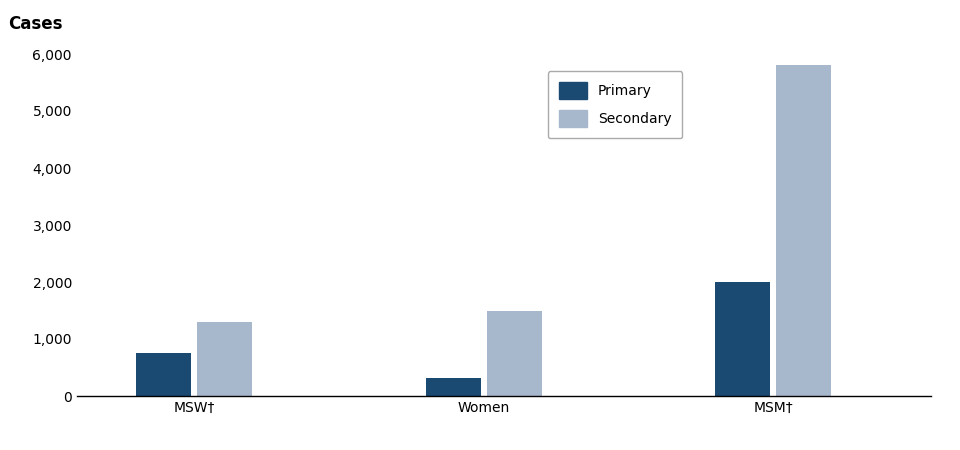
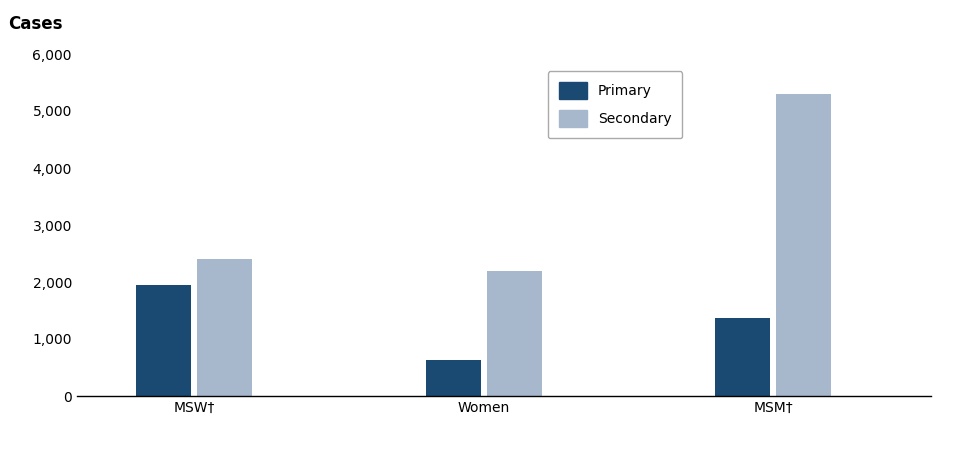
Primary/MSW†: 750 -> 1,940
Secondary/MSW†: 1,300 -> 2,400
Primary/Women: 320 -> 640
Secondary/Women: 1,500 -> 2,200
Primary/MSM†: 2,000 -> 1,360
Secondary/MSM†: 5,800 -> 5,300
